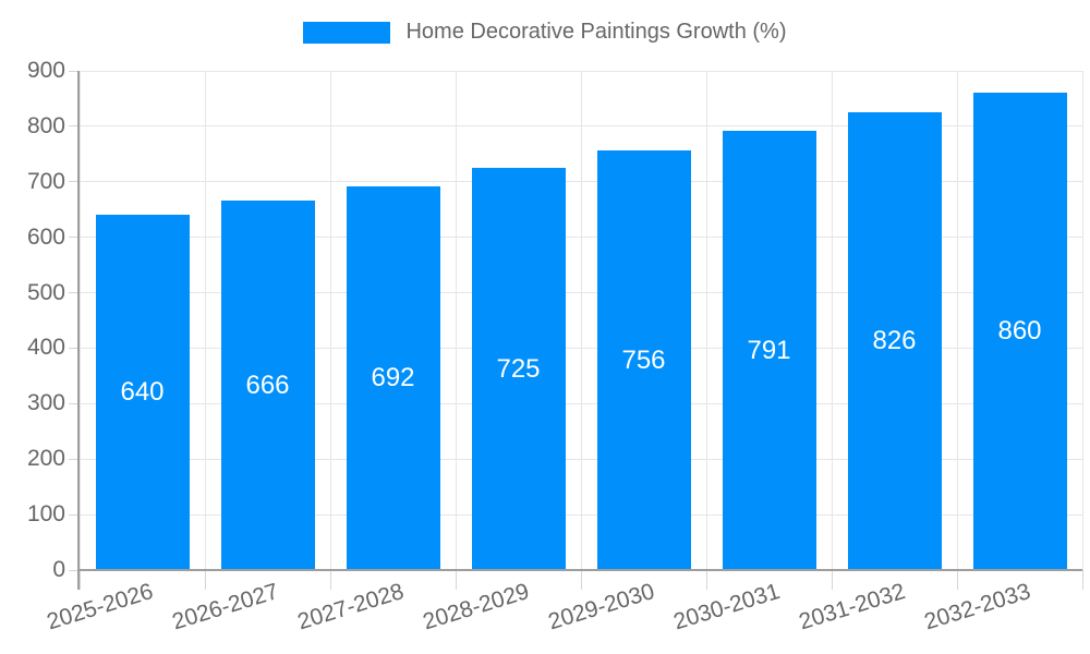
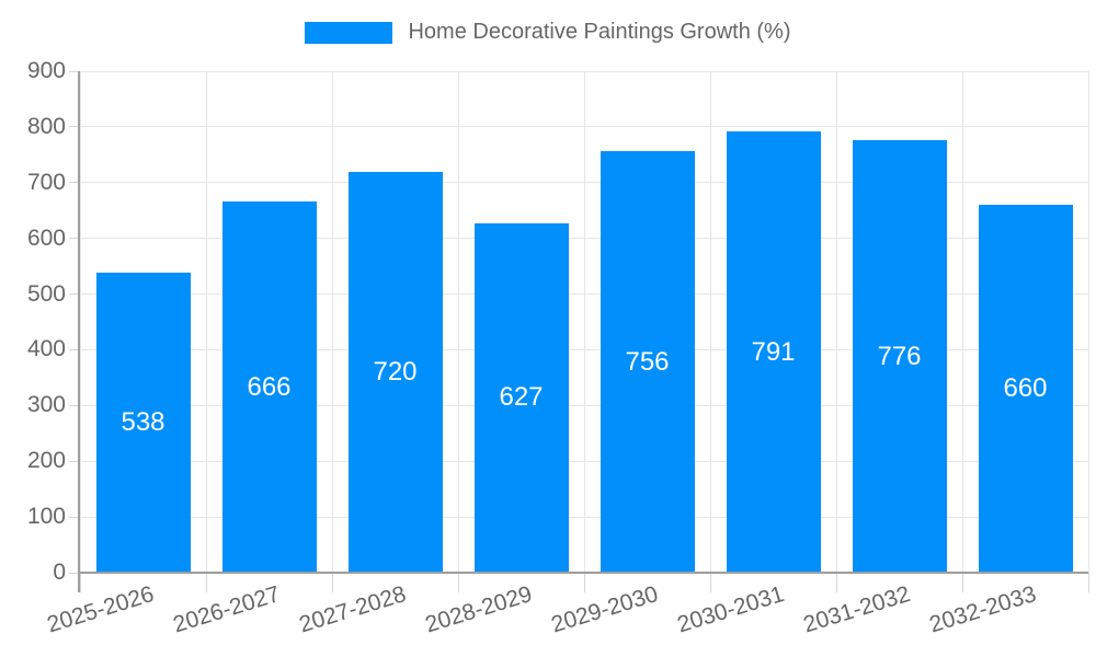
2025-2026: 640 -> 538
2027-2028: 692 -> 720
2028-2029: 725 -> 627
2031-2032: 826 -> 776
2032-2033: 860 -> 660
